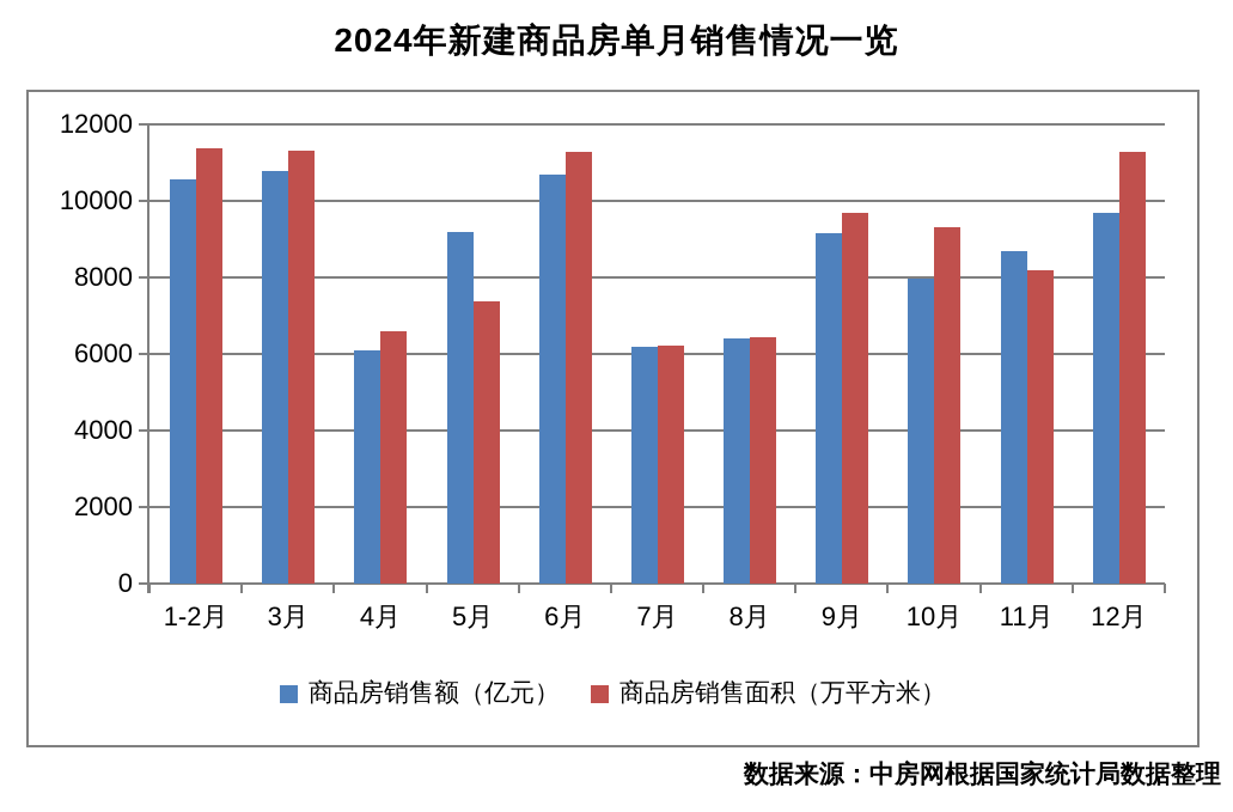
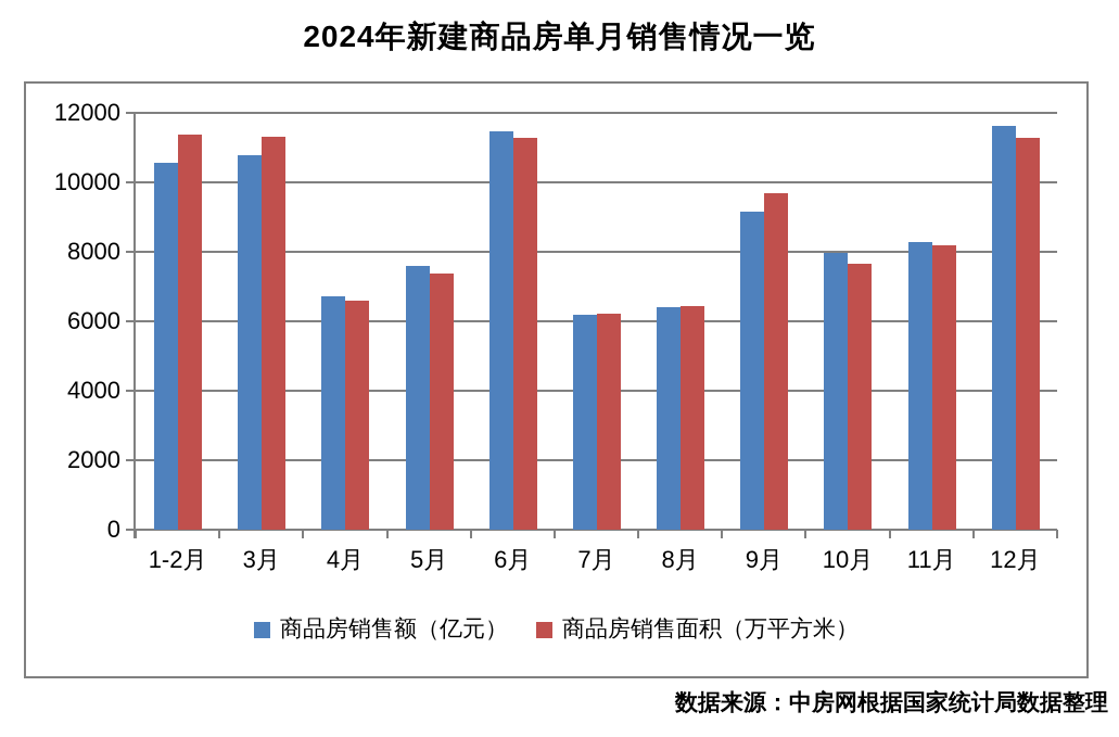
商品房销售额（亿元）/4月: 6100 -> 6700
商品房销售额（亿元）/5月: 9200 -> 7600
商品房销售额（亿元）/6月: 10700 -> 11500
商品房销售面积（万平方米）/10月: 9300 -> 7600
商品房销售额（亿元）/11月: 8700 -> 8300
商品房销售额（亿元）/12月: 9700 -> 11600
